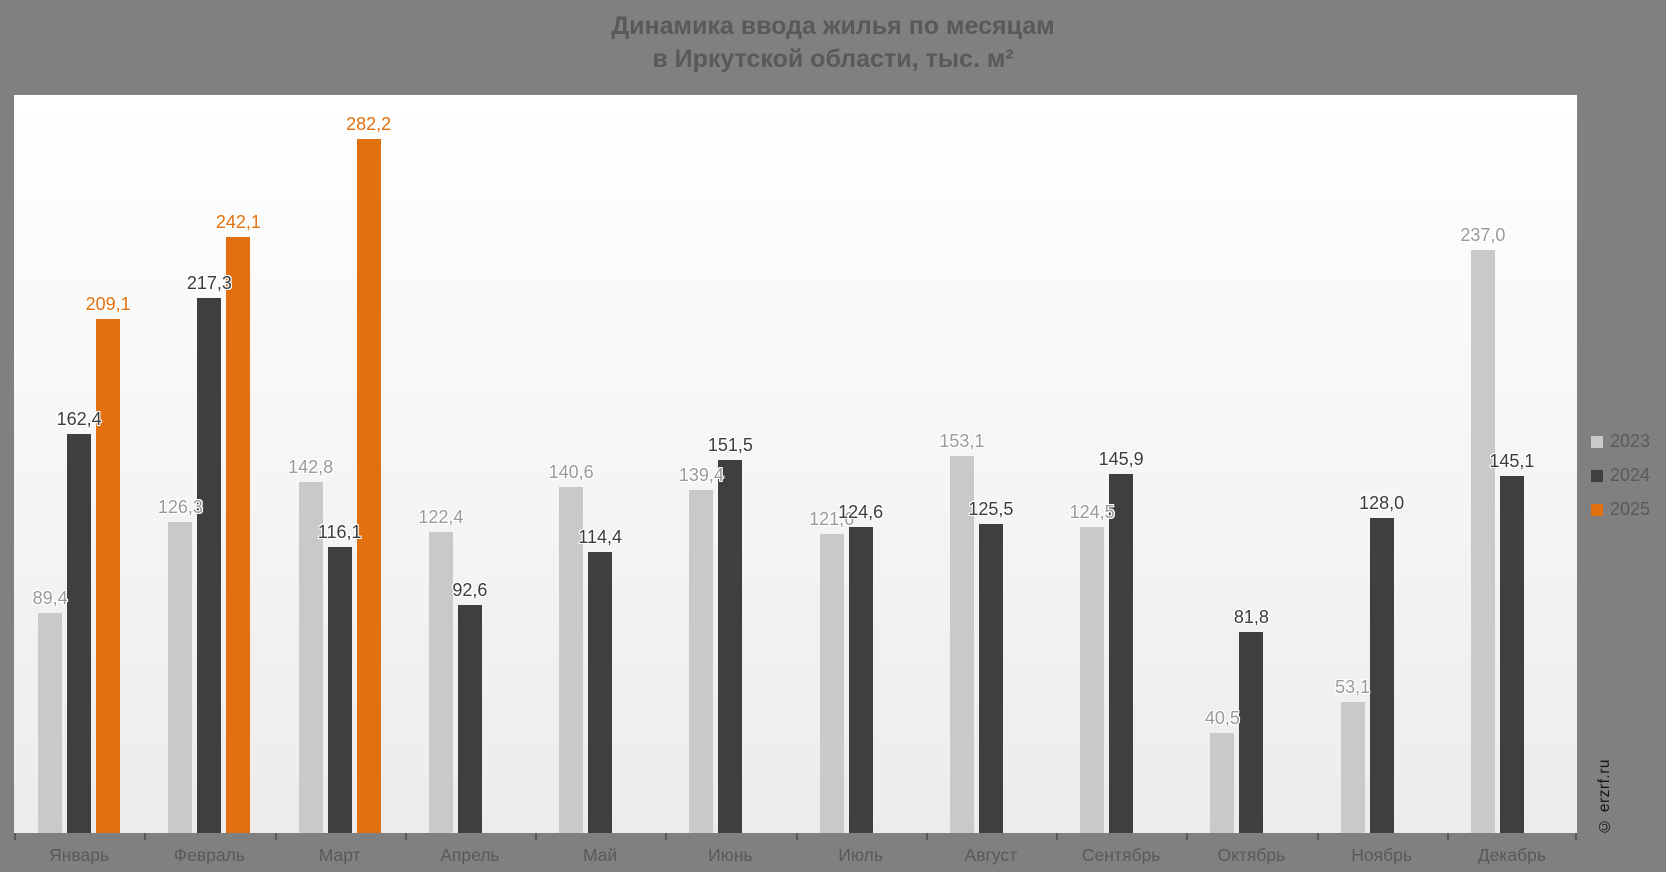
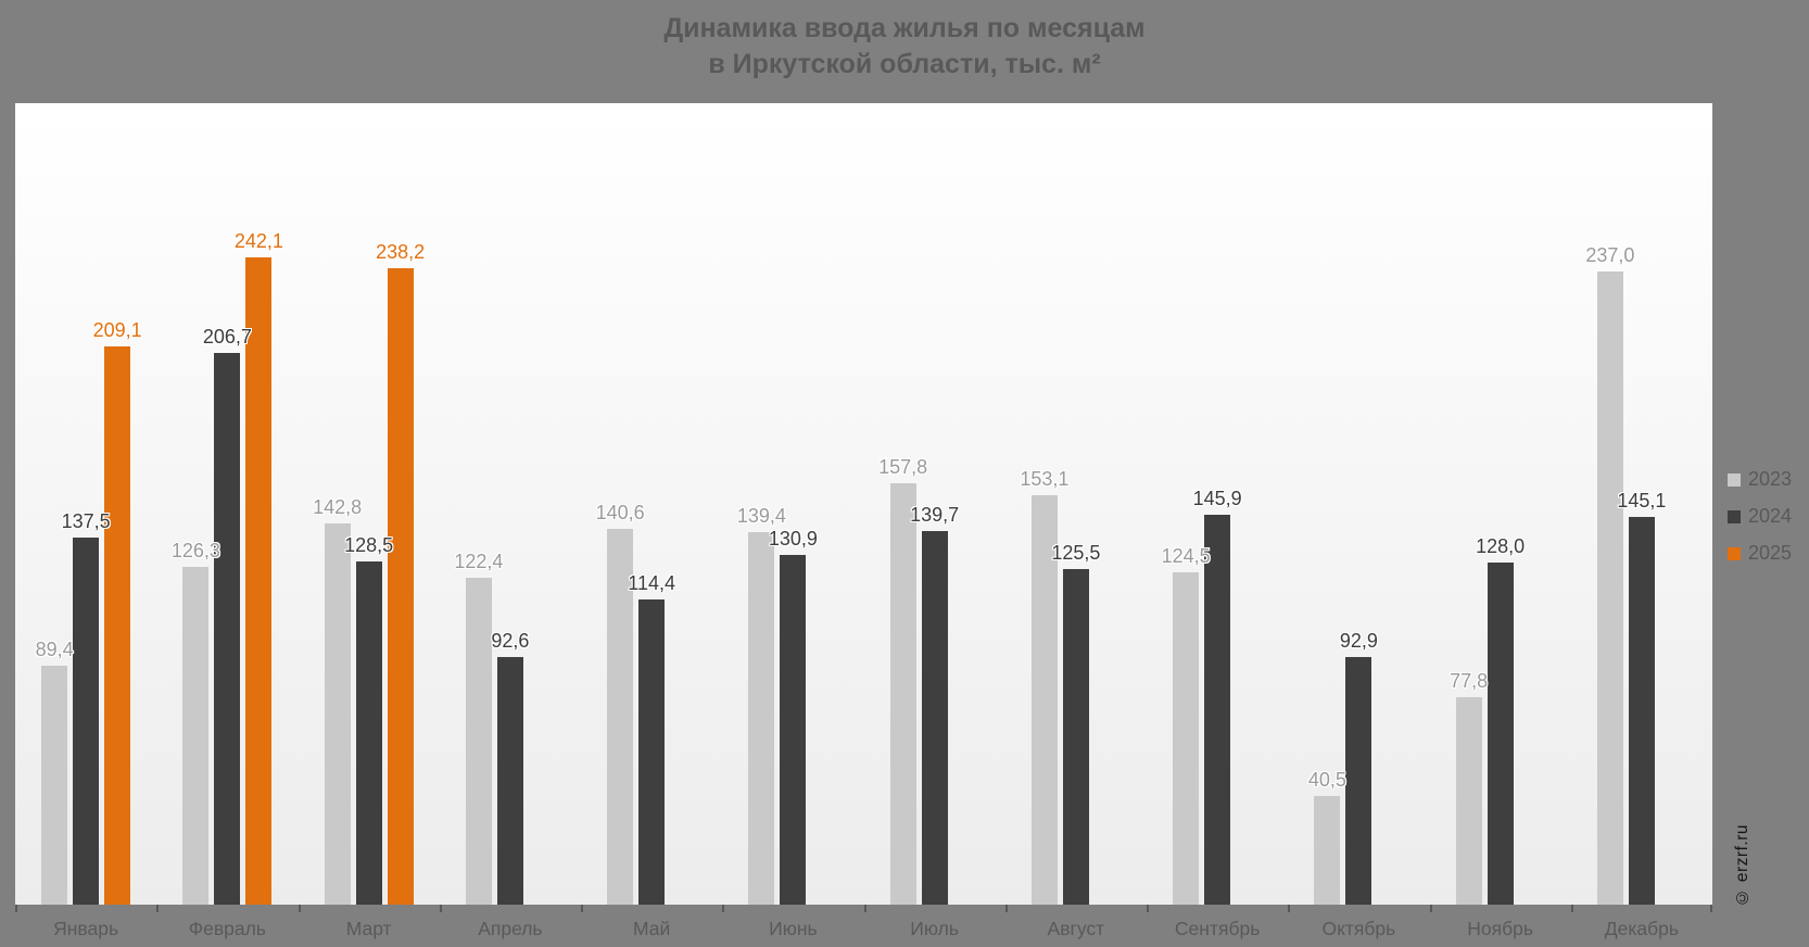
2024/Январь: 162,4 -> 137,5
2024/Февраль: 217,3 -> 206,7
2024/Март: 116,1 -> 128,5
2025/Март: 282,2 -> 238,2
2024/Июнь: 151,5 -> 130,9
2023/Июль: 121,6 -> 157,8
2024/Июль: 124,6 -> 139,7
2024/Октябрь: 81,8 -> 92,9
2023/Ноябрь: 53,1 -> 77,8
